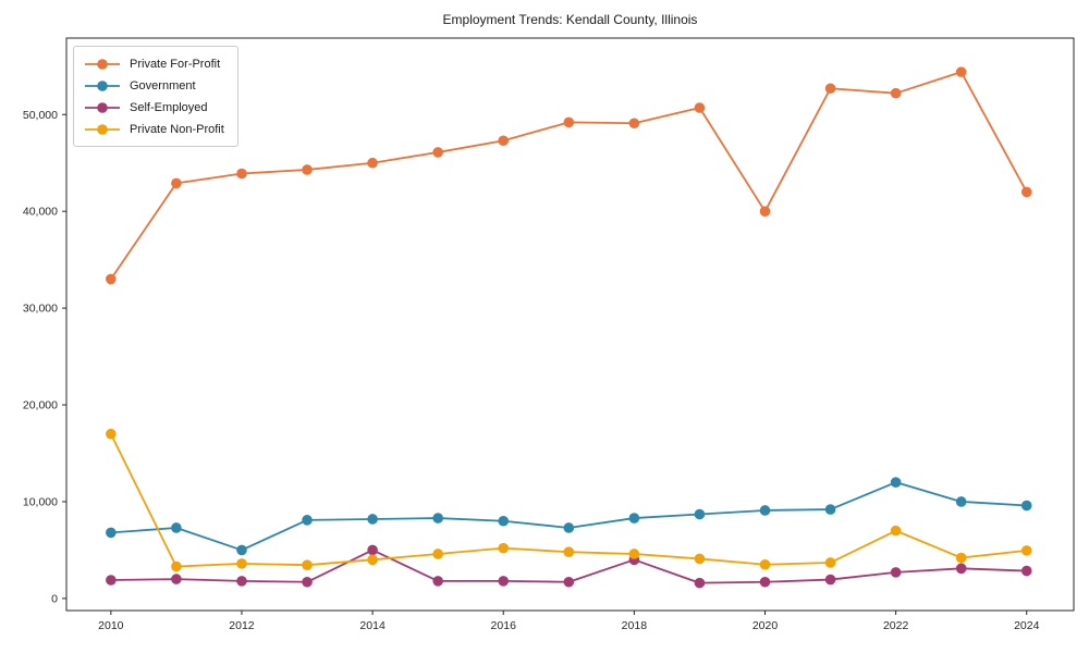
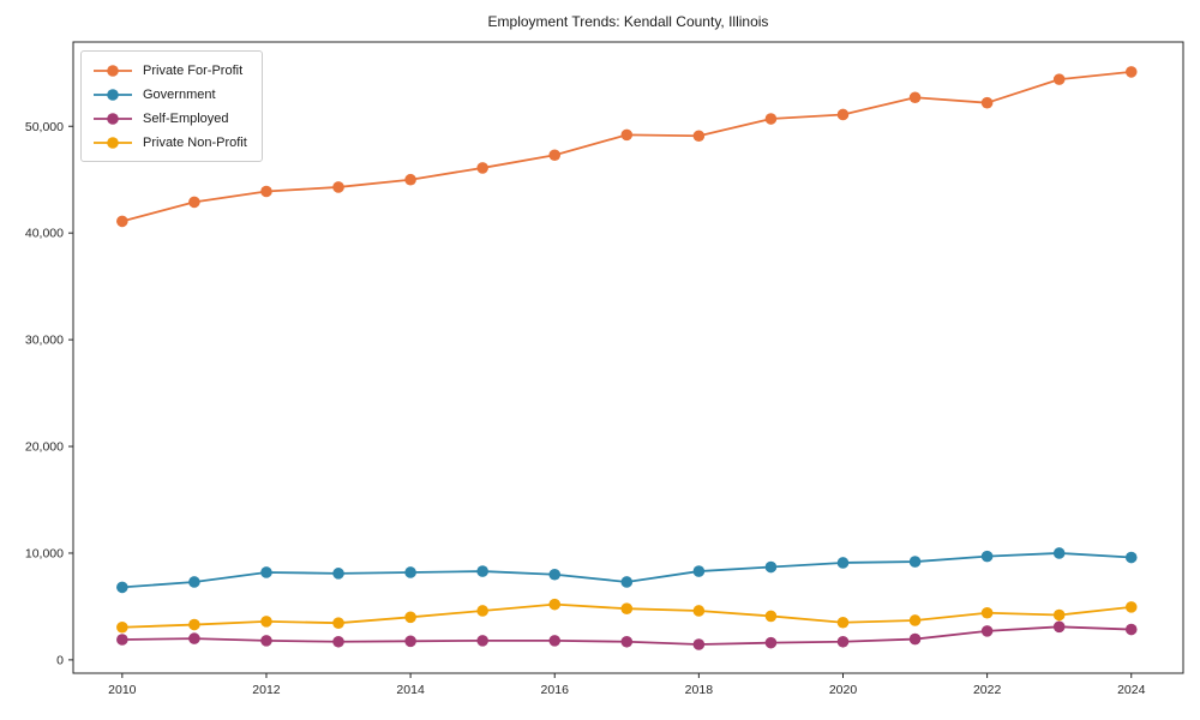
Private For-Profit/2010: 33000 -> 41000
Private Non-Profit/2010: 17000 -> 3000
Government/2012: 5000 -> 8000
Self-Employed/2014: 5000 -> 2000
Self-Employed/2018: 4000 -> 1000
Private For-Profit/2020: 40000 -> 51000
Government/2022: 12000 -> 10000
Private Non-Profit/2022: 7000 -> 4000
Private For-Profit/2024: 42000 -> 55000
